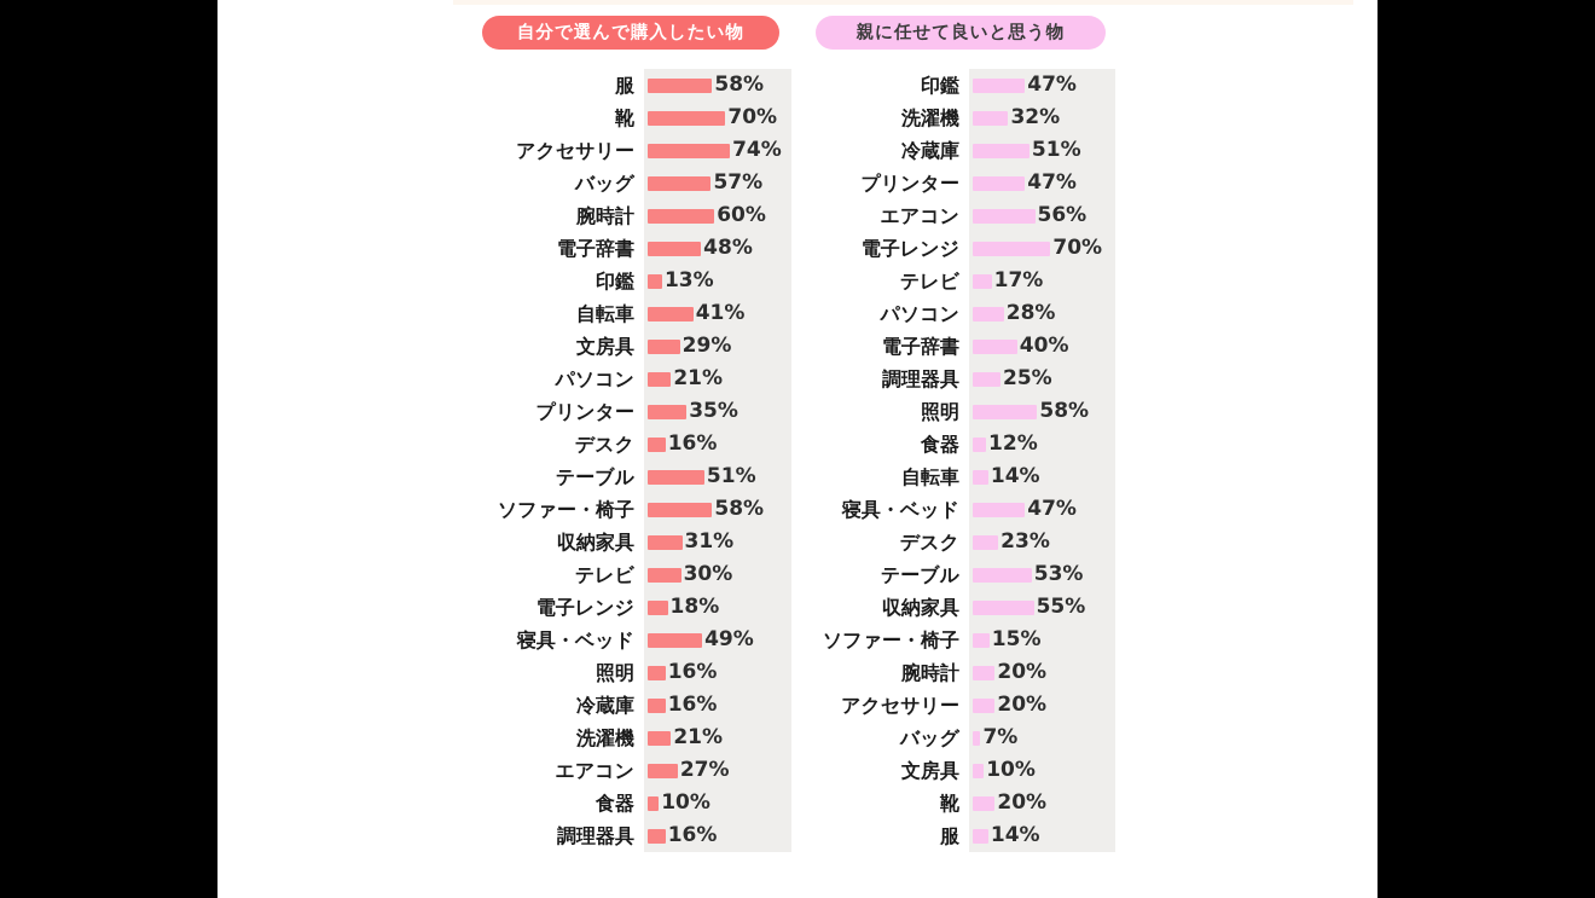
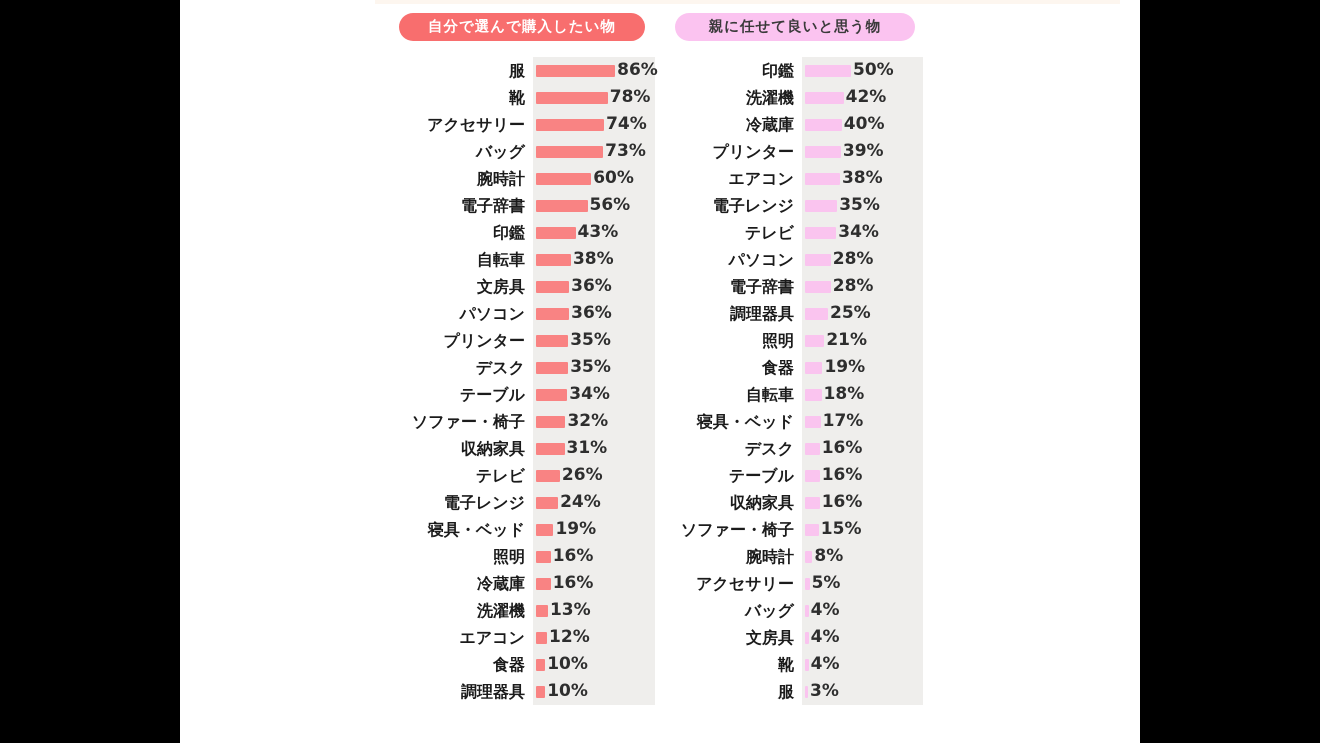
自分で選んで購入したい物/服: 58% -> 86%
自分で選んで購入したい物/靴: 70% -> 78%
自分で選んで購入したい物/バッグ: 57% -> 73%
自分で選んで購入したい物/電子辞書: 48% -> 56%
自分で選んで購入したい物/印鑑: 13% -> 43%
自分で選んで購入したい物/自転車: 41% -> 38%
自分で選んで購入したい物/文房具: 29% -> 36%
自分で選んで購入したい物/パソコン: 21% -> 36%
自分で選んで購入したい物/デスク: 16% -> 35%
自分で選んで購入したい物/テーブル: 51% -> 34%
自分で選んで購入したい物/ソファー・椅子: 58% -> 32%
自分で選んで購入したい物/テレビ: 30% -> 26%
自分で選んで購入したい物/電子レンジ: 18% -> 24%
自分で選んで購入したい物/寝具・ベッド: 49% -> 19%
自分で選んで購入したい物/洗濯機: 21% -> 13%
自分で選んで購入したい物/エアコン: 27% -> 12%
自分で選んで購入したい物/調理器具: 16% -> 10%
親に任せて良いと思う物/印鑑: 47% -> 50%
親に任せて良いと思う物/洗濯機: 32% -> 42%
親に任せて良いと思う物/冷蔵庫: 51% -> 40%
親に任せて良いと思う物/プリンター: 47% -> 39%
親に任せて良いと思う物/エアコン: 56% -> 38%
親に任せて良いと思う物/電子レンジ: 70% -> 35%
親に任せて良いと思う物/テレビ: 17% -> 34%
親に任せて良いと思う物/電子辞書: 40% -> 28%
親に任せて良いと思う物/照明: 58% -> 21%
親に任せて良いと思う物/食器: 12% -> 19%
親に任せて良いと思う物/自転車: 14% -> 18%
親に任せて良いと思う物/寝具・ベッド: 47% -> 17%
親に任せて良いと思う物/デスク: 23% -> 16%
親に任せて良いと思う物/テーブル: 53% -> 16%
親に任せて良いと思う物/収納家具: 55% -> 16%
親に任せて良いと思う物/腕時計: 20% -> 8%
親に任せて良いと思う物/アクセサリー: 20% -> 5%
親に任せて良いと思う物/バッグ: 7% -> 4%
親に任せて良いと思う物/文房具: 10% -> 4%
親に任せて良いと思う物/靴: 20% -> 4%
親に任せて良いと思う物/服: 14% -> 3%
